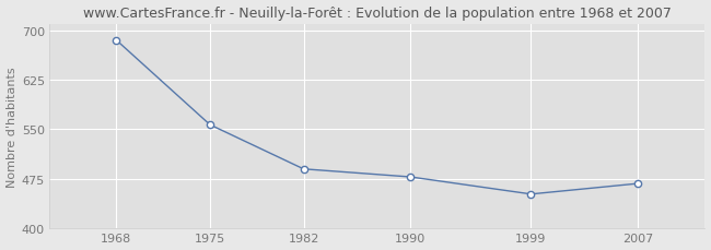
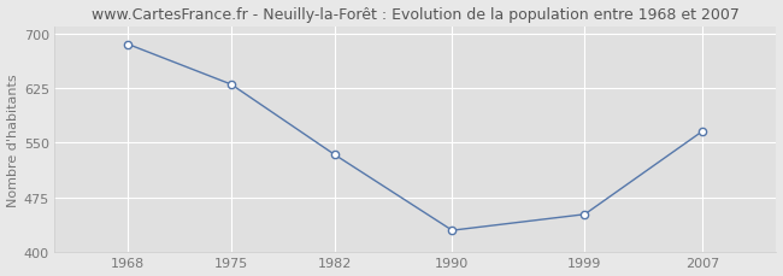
1975: 557 -> 630
1982: 490 -> 534
1990: 478 -> 430
2007: 468 -> 566
